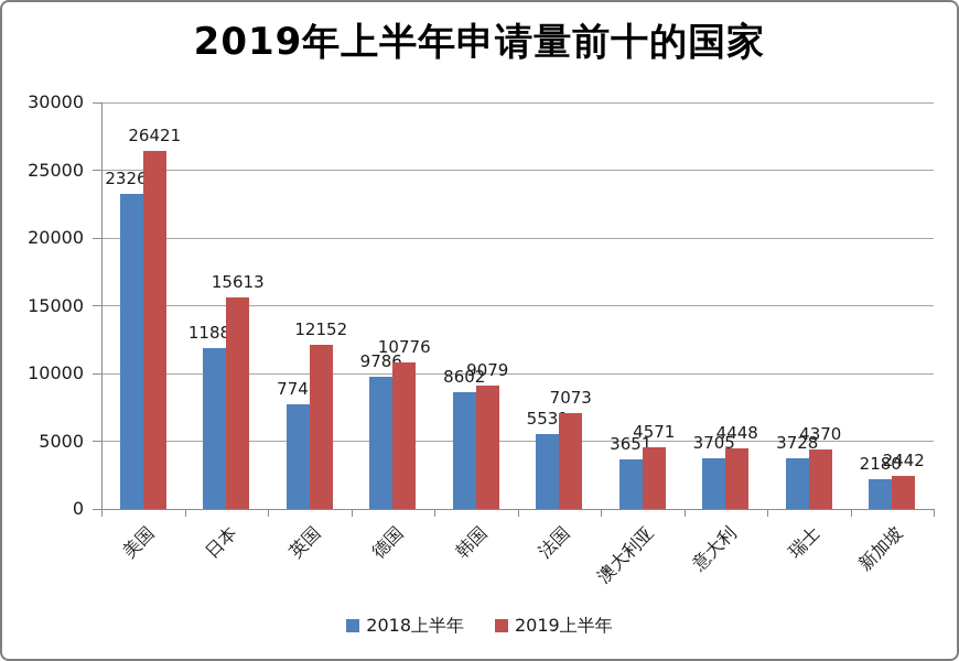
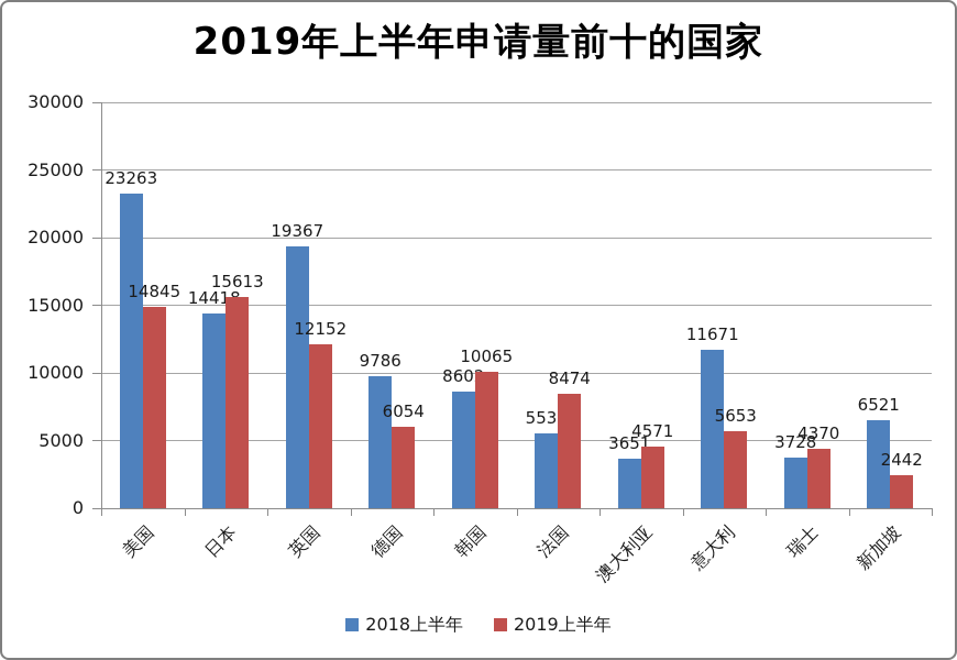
2019上半年/美国: 26421 -> 14845
2018上半年/日本: 11885 -> 14418
2018上半年/英国: 7743 -> 19367
2019上半年/德国: 10776 -> 6054
2019上半年/韩国: 9079 -> 10065
2019上半年/法国: 7073 -> 8474
2018上半年/意大利: 3705 -> 11671
2019上半年/意大利: 4448 -> 5653
2018上半年/新加坡: 2180 -> 6521
